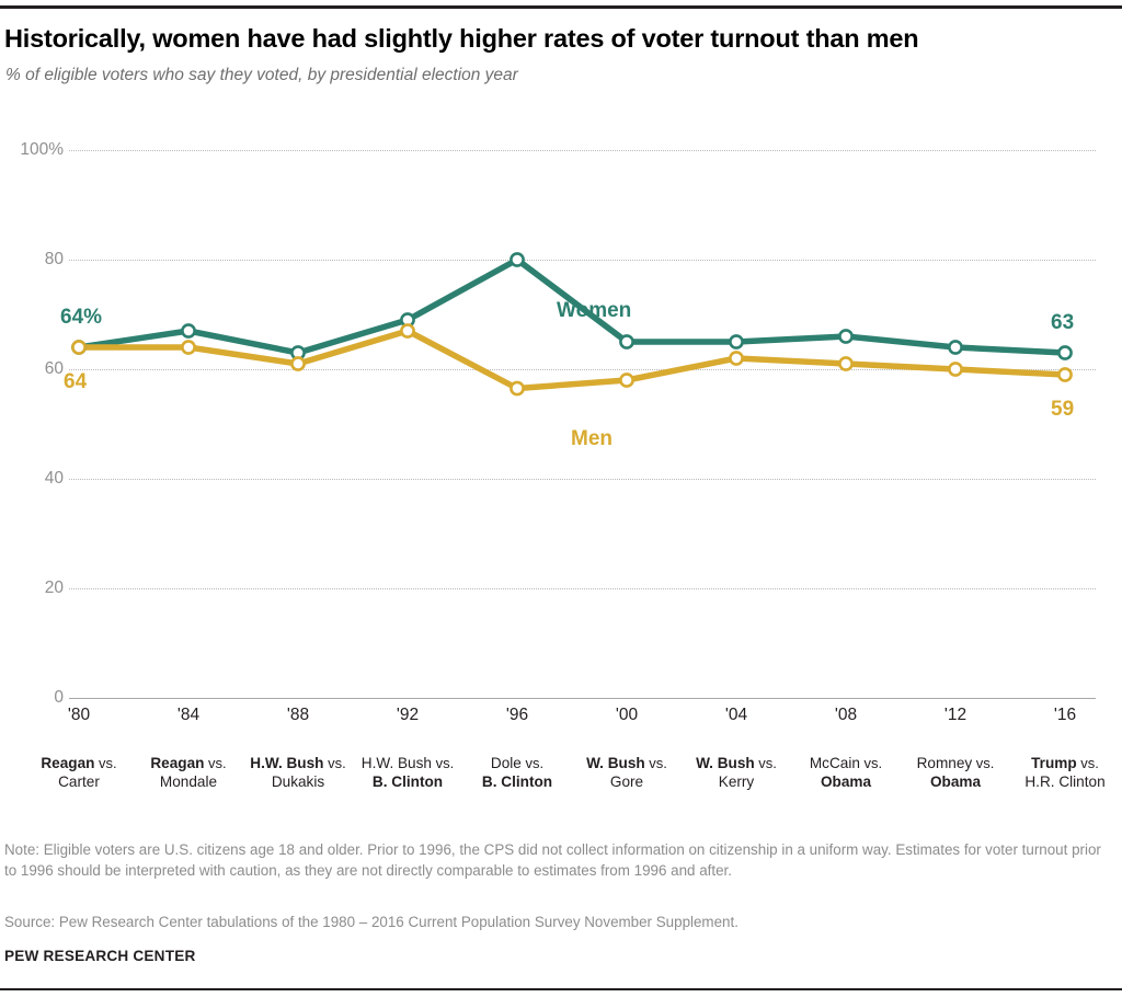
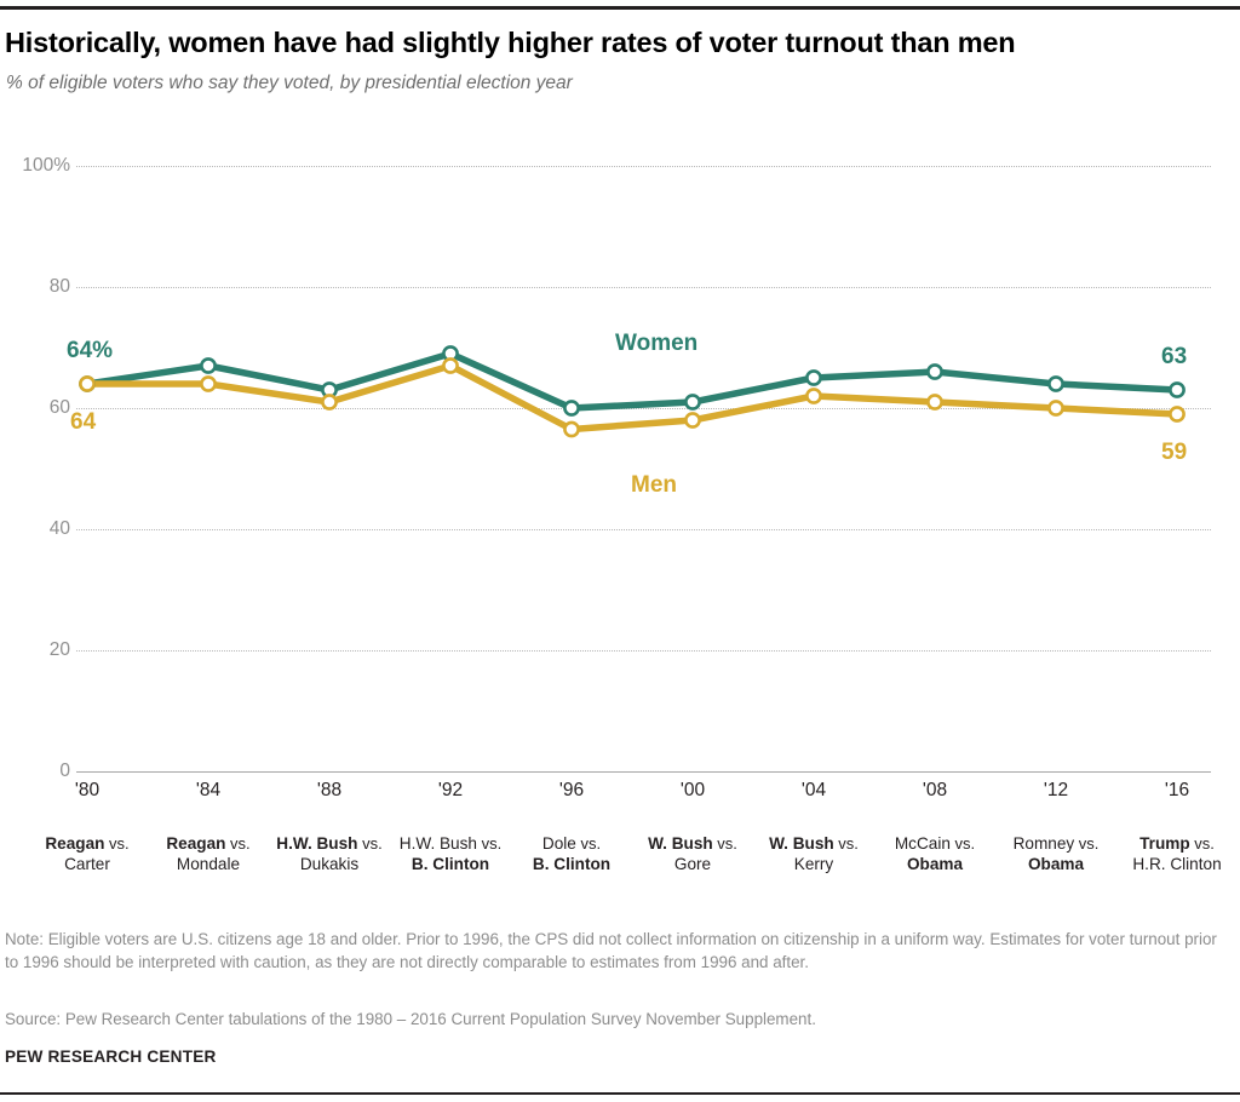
Women/'96: 80% -> 60%
Women/'00: 65% -> 61%
